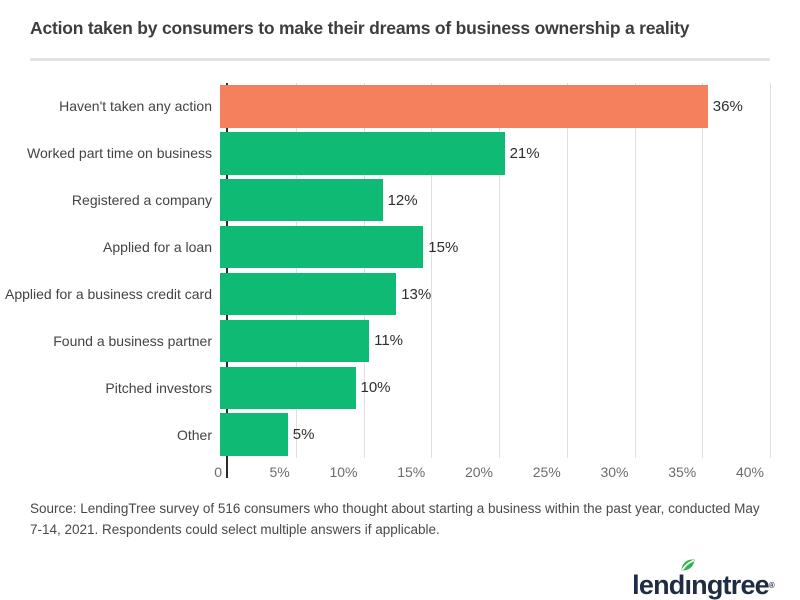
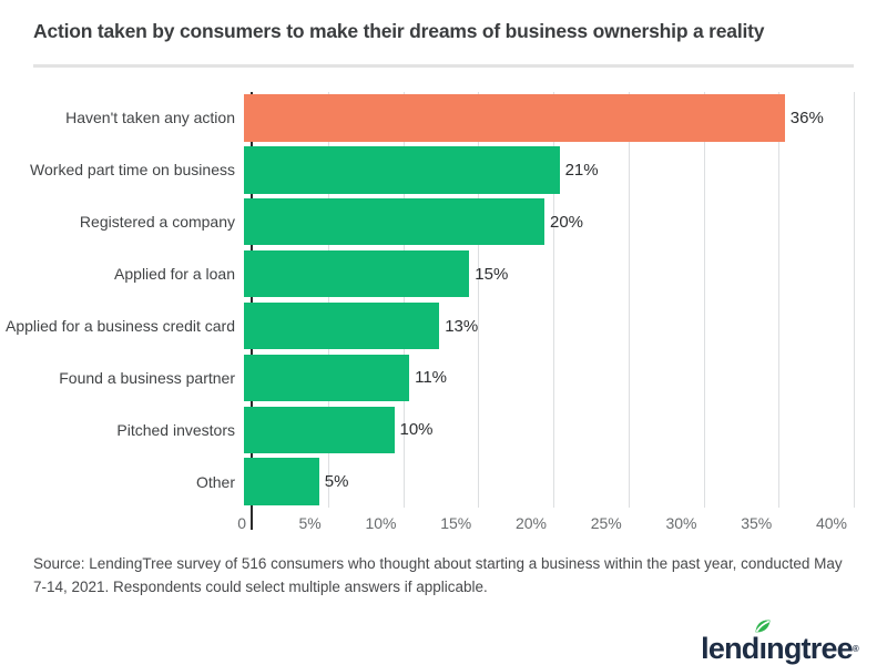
Registered a company: 12% -> 20%
